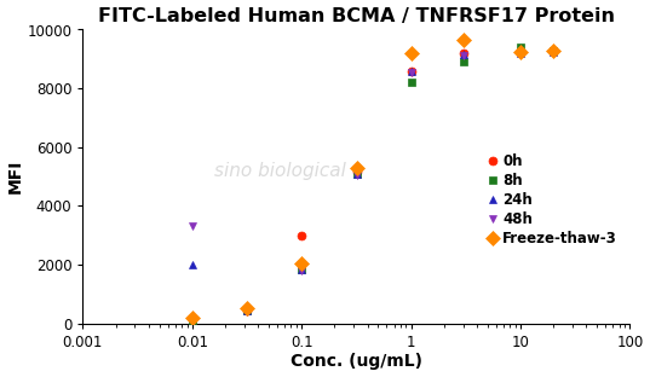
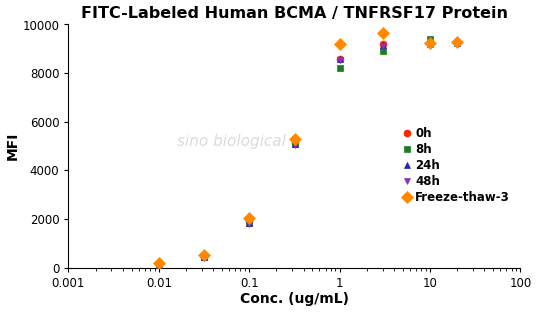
24h/0.01: 2000 -> 110
48h/0.01: 3300 -> 100
0h/0.1: 3000 -> 1900
